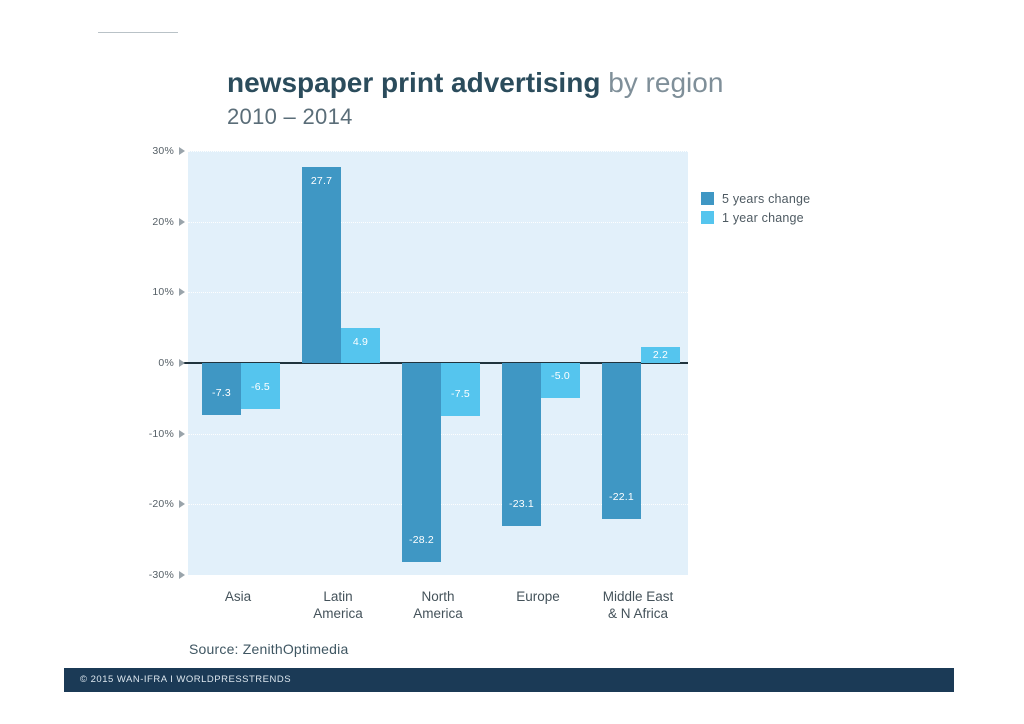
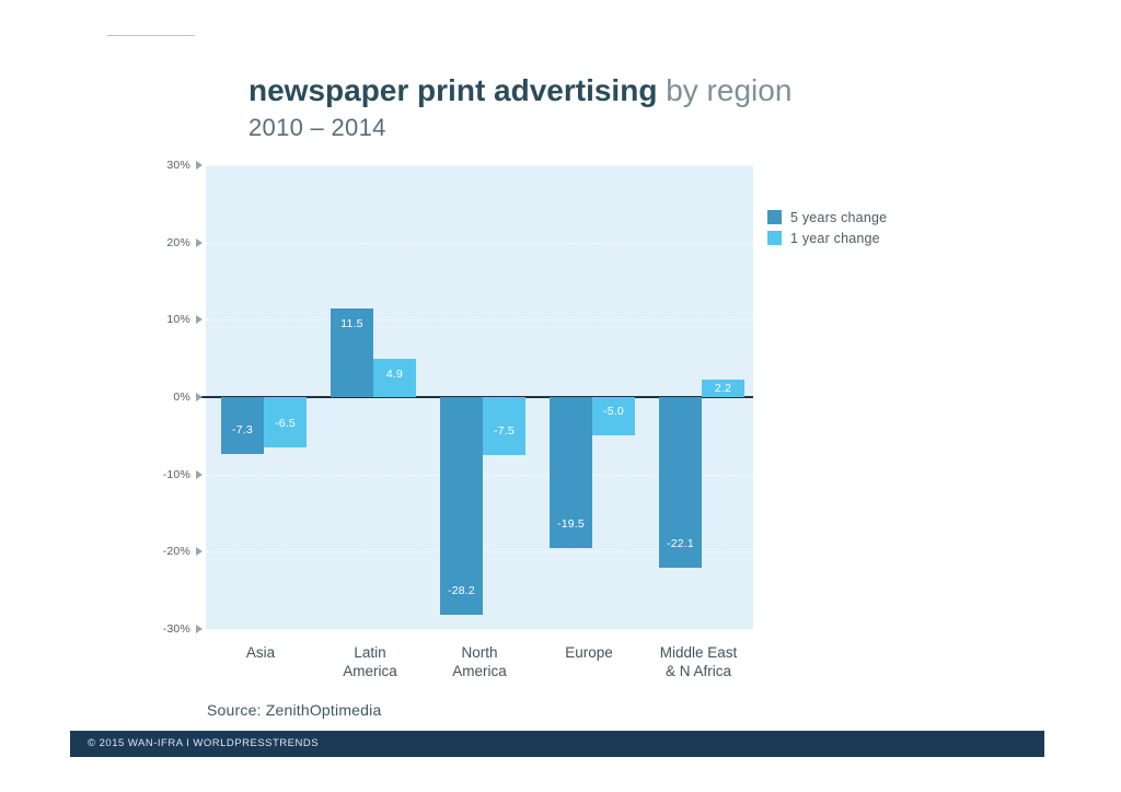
5 years change/Latin America: 27.7 -> 11.5
5 years change/Europe: -23.1 -> -19.5
